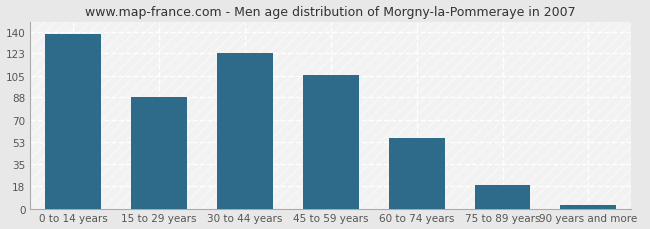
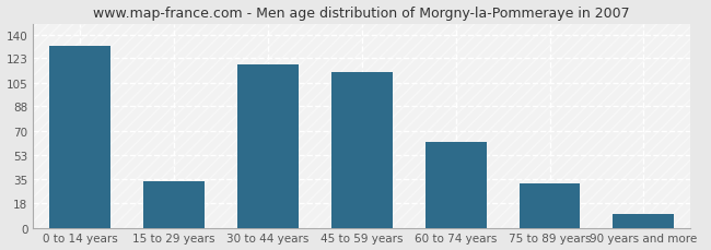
0 to 14 years: 138 -> 132
15 to 29 years: 88 -> 34
30 to 44 years: 123 -> 118
45 to 59 years: 106 -> 113
60 to 74 years: 56 -> 62
75 to 89 years: 19 -> 32
90 years and more: 3 -> 10
